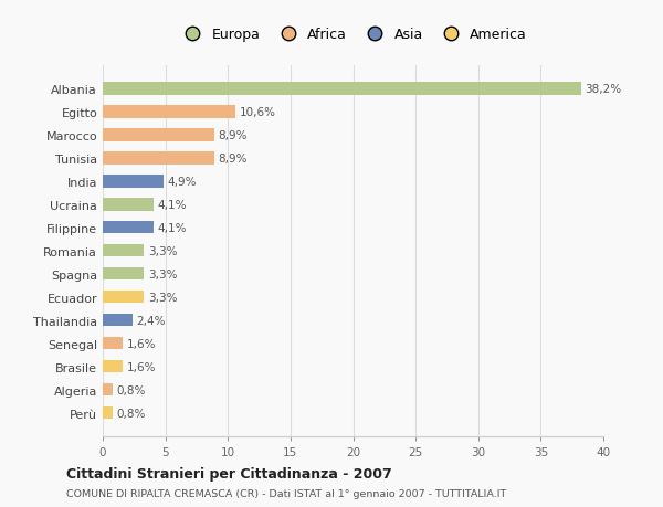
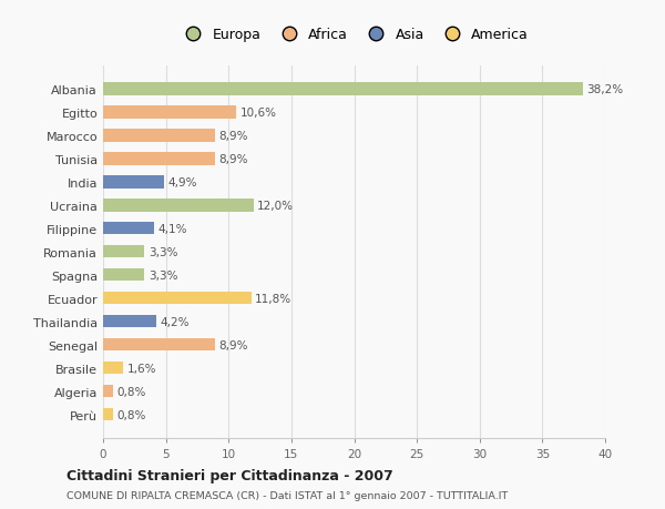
Ucraina: 4,1% -> 12,0%
Ecuador: 3,3% -> 11,8%
Thailandia: 2,4% -> 4,2%
Senegal: 1,6% -> 8,9%
